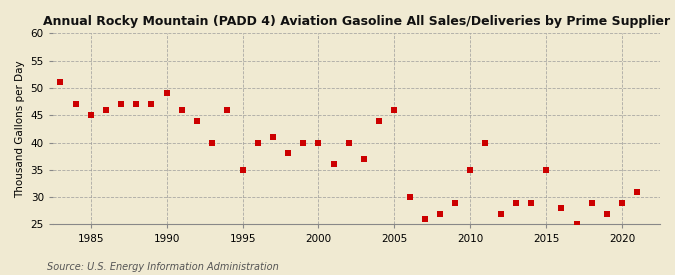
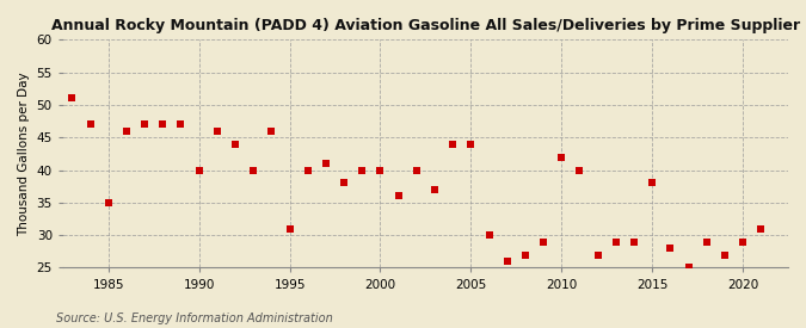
1985: 45 -> 35
1990: 49 -> 40
1995: 35 -> 31
2005: 46 -> 44
2010: 35 -> 42
2015: 35 -> 38
